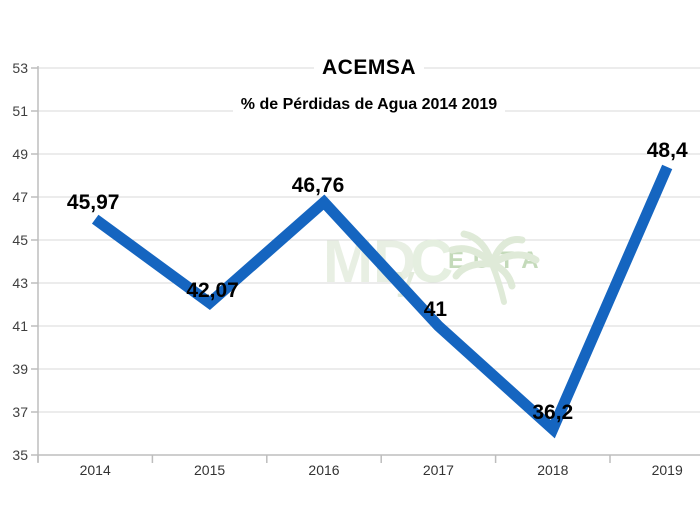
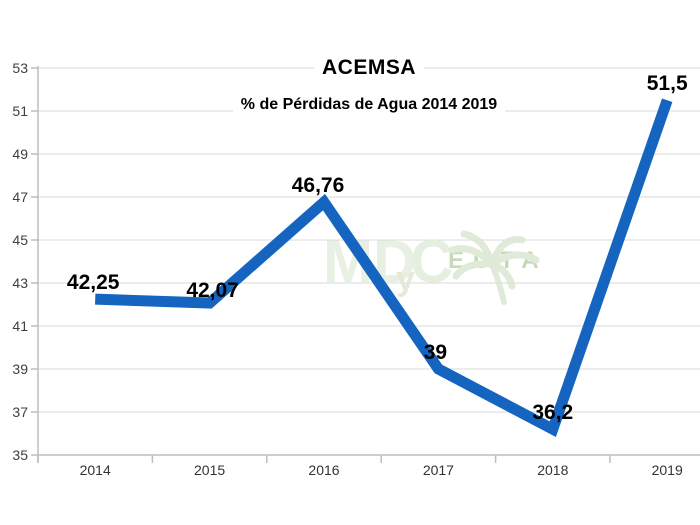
2014: 45,97 -> 42,25
2017: 41 -> 39
2019: 48,4 -> 51,5
